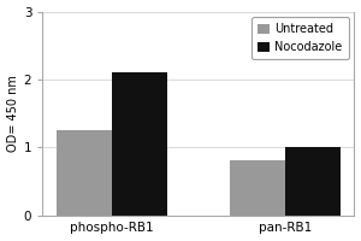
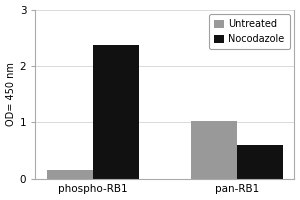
Untreated/phospho-RB1: 1.25 -> 0.16
Nocodazole/phospho-RB1: 2.10 -> 2.38
Untreated/pan-RB1: 0.82 -> 1.02
Nocodazole/pan-RB1: 1.01 -> 0.60
